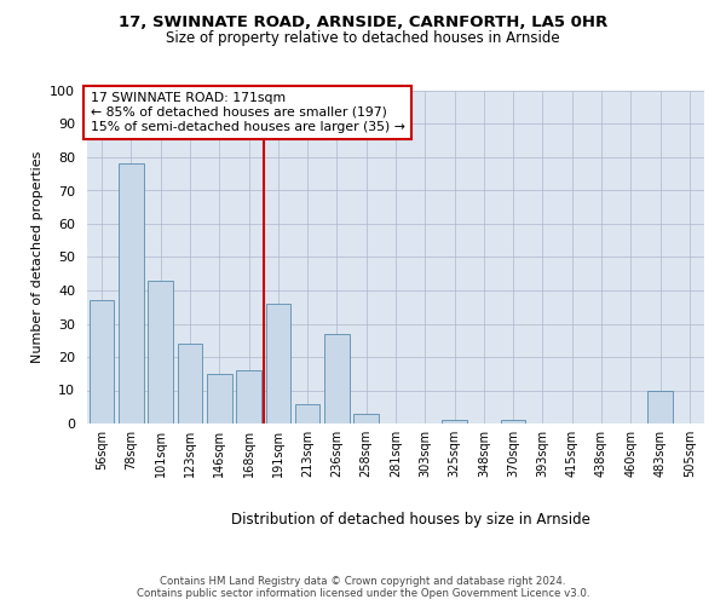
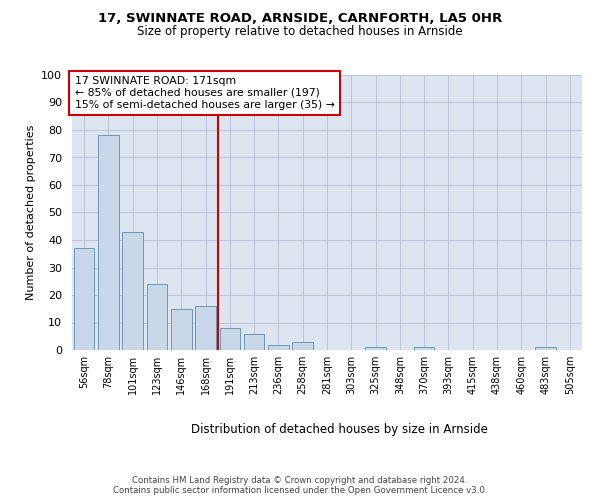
191sqm: 36 -> 8
236sqm: 27 -> 2
483sqm: 10 -> 1
